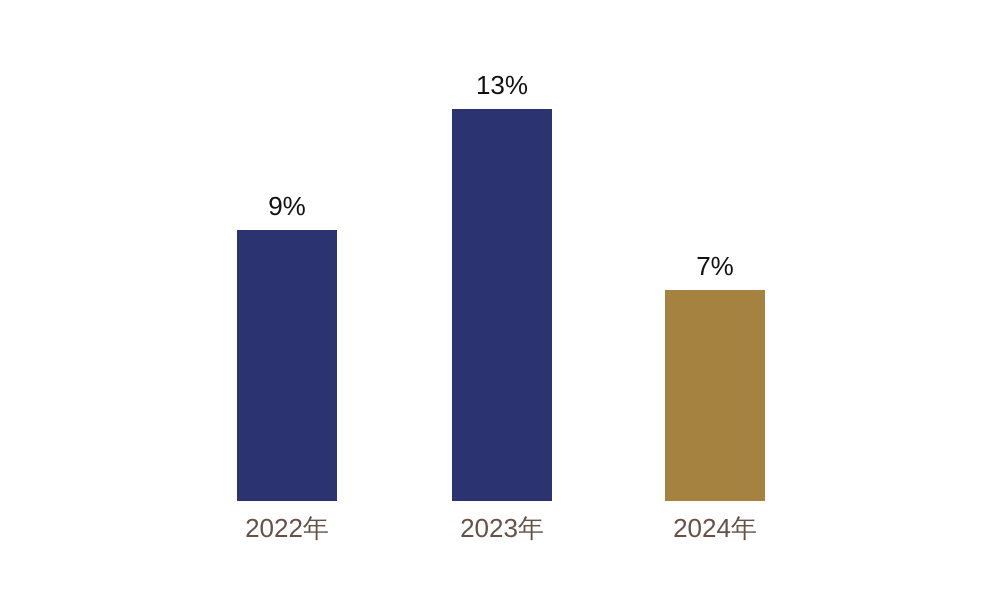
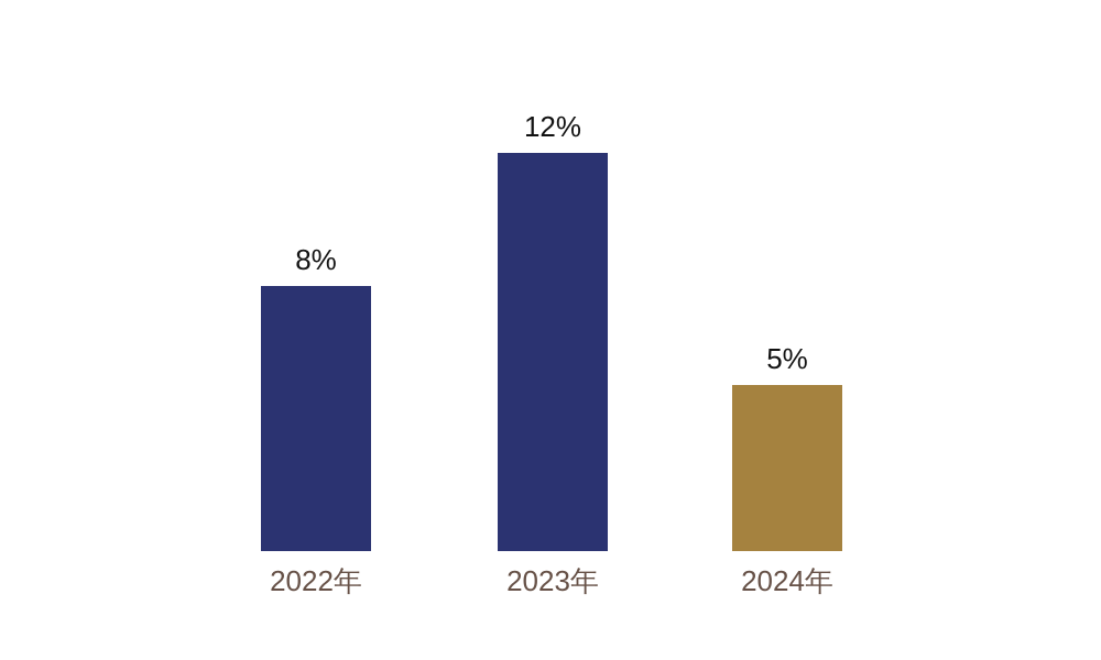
2022年: 9% -> 8%
2023年: 13% -> 12%
2024年: 7% -> 5%
